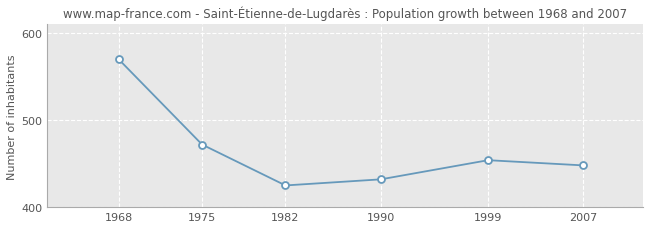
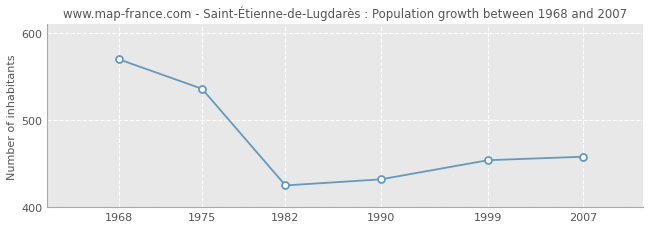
1975: 472 -> 536
2007: 448 -> 458
